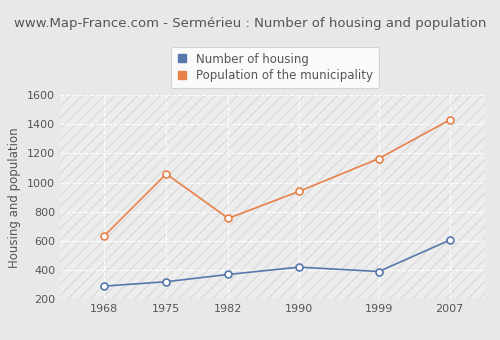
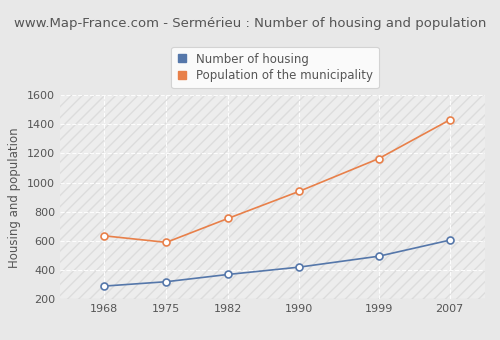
Population of the municipality/1975: 1060 -> 590
Number of housing/1999: 390 -> 500
